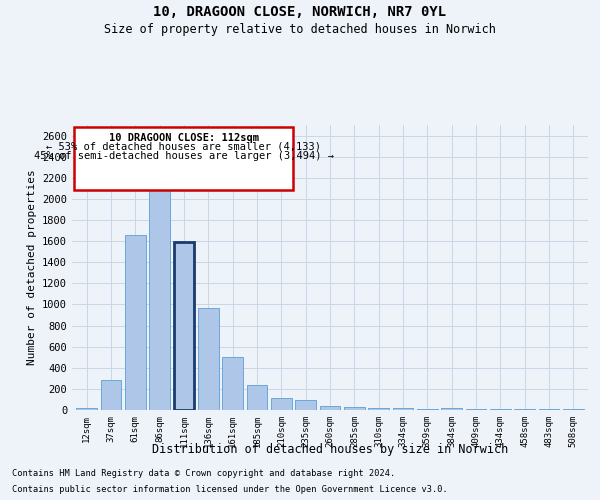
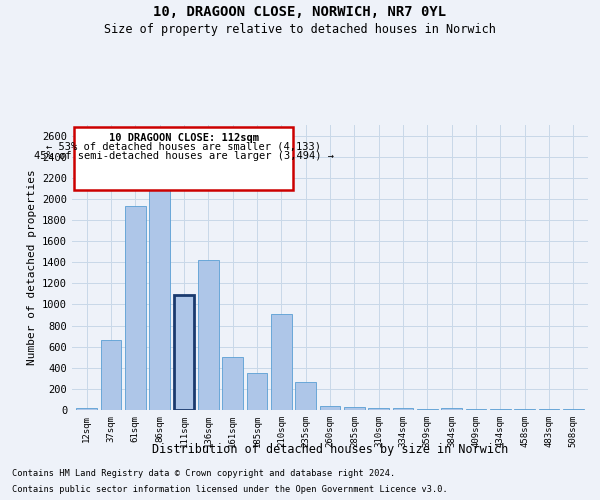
37sqm: 280 -> 660
61sqm: 1660 -> 1930
111sqm: 1590 -> 1090
136sqm: 970 -> 1420
185sqm: 240 -> 350
210sqm: 110 -> 910
235sqm: 100 -> 270
